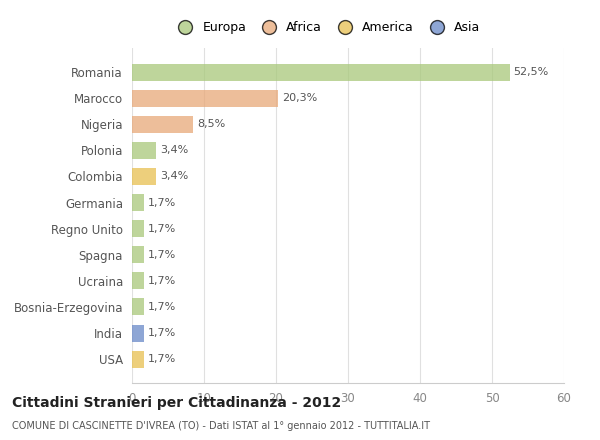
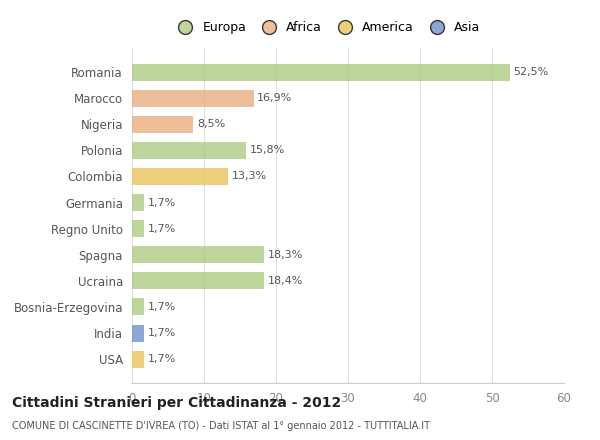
Marocco: 20,3% -> 16,9%
Polonia: 3,4% -> 15,8%
Colombia: 3,4% -> 13,3%
Spagna: 1,7% -> 18,3%
Ucraina: 1,7% -> 18,4%
